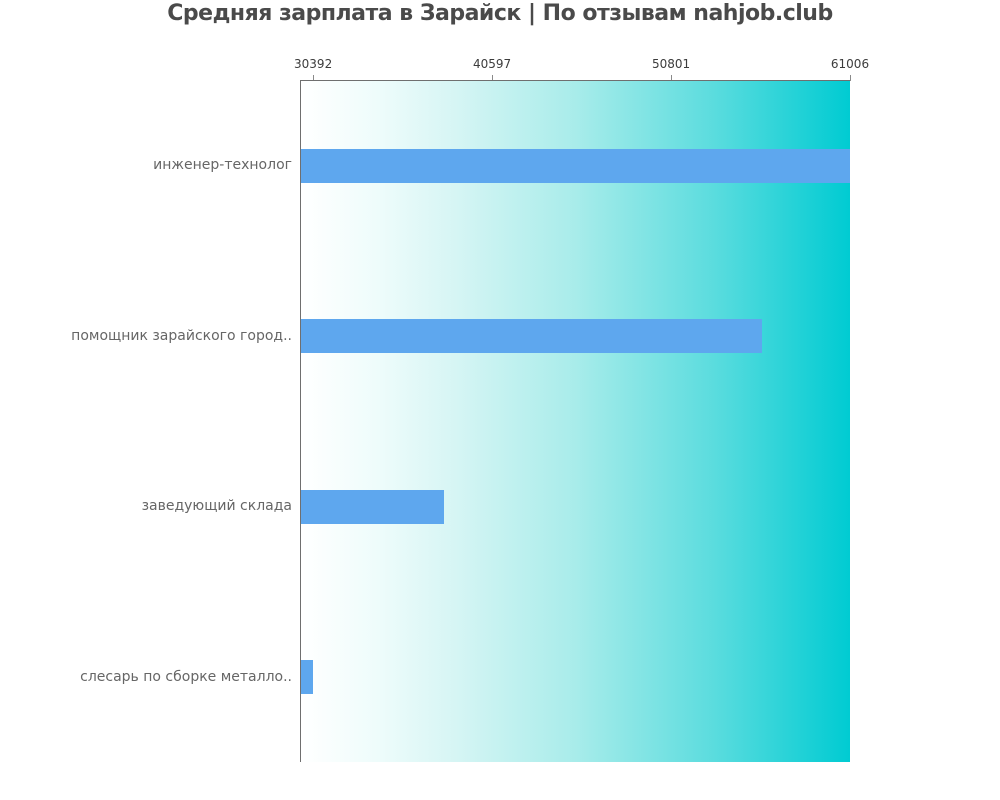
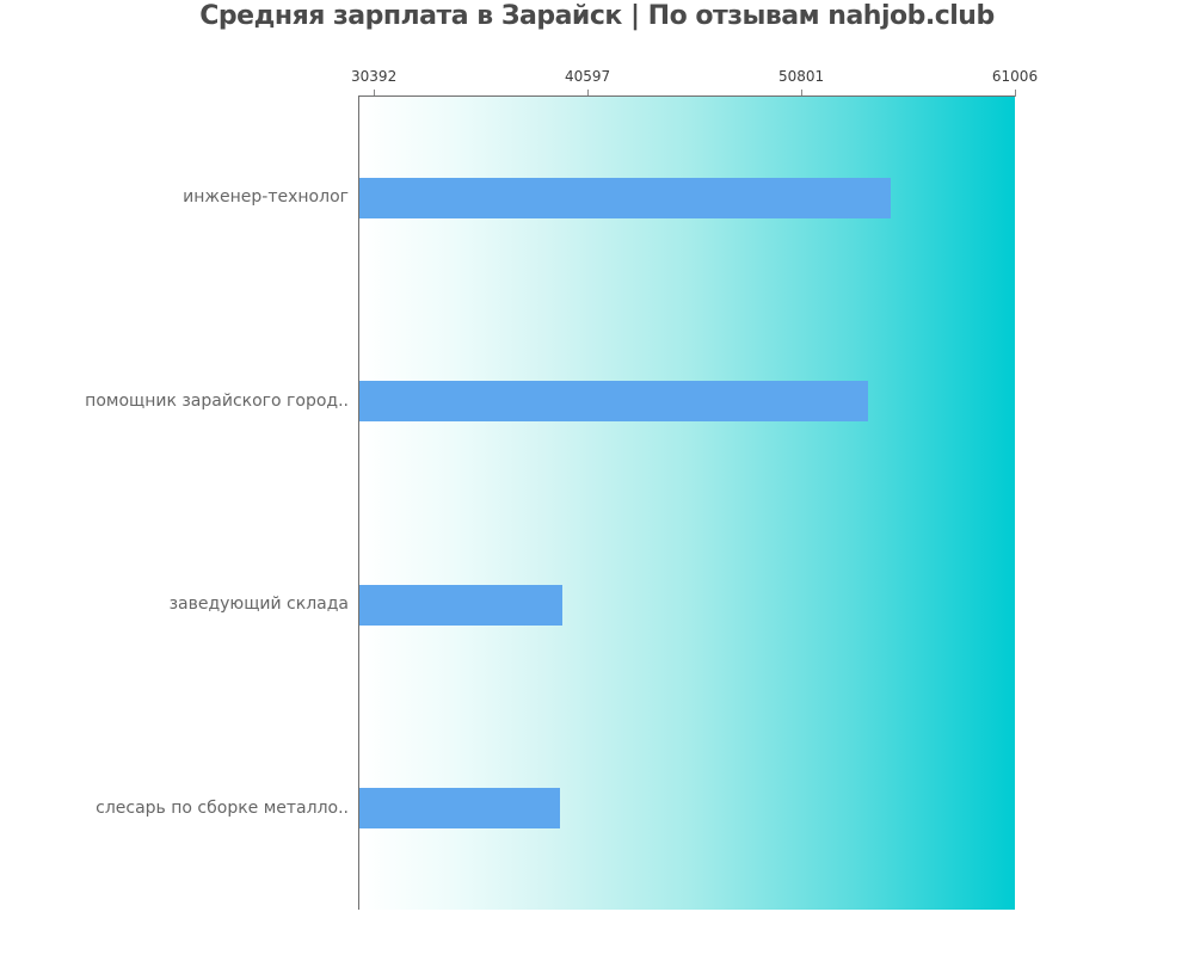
инженер-технолог: 61000 -> 55100
помощник зарайского город..: 56000 -> 54000
заведующий склада: 37800 -> 39400
слесарь по сборке металло..: 30400 -> 39300
